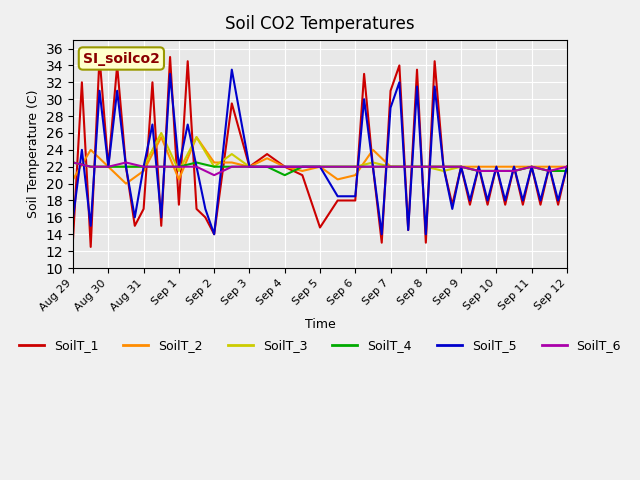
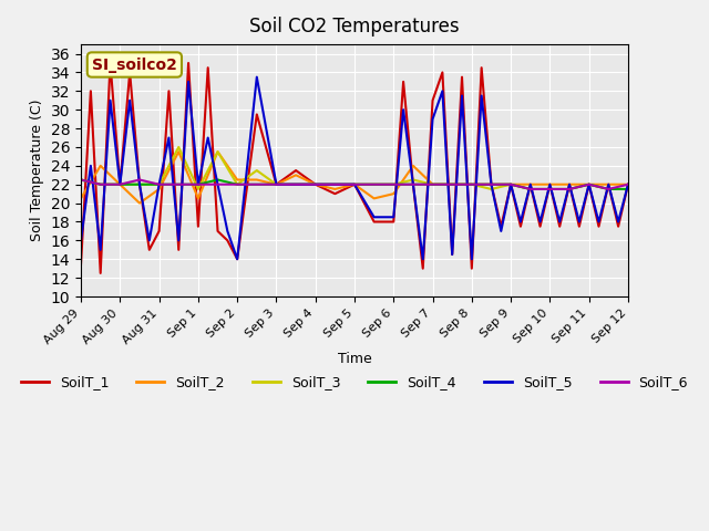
SoilT_6/Sep 2: 21.0 -> 22.0
SoilT_4/Sep 4: 21.0 -> 22.0
SoilT_1/Sep 5: 14.8 -> 22.0
